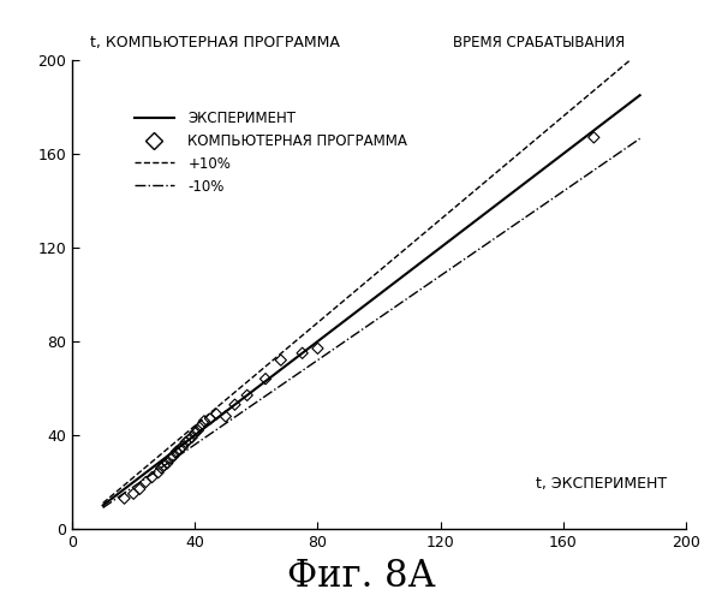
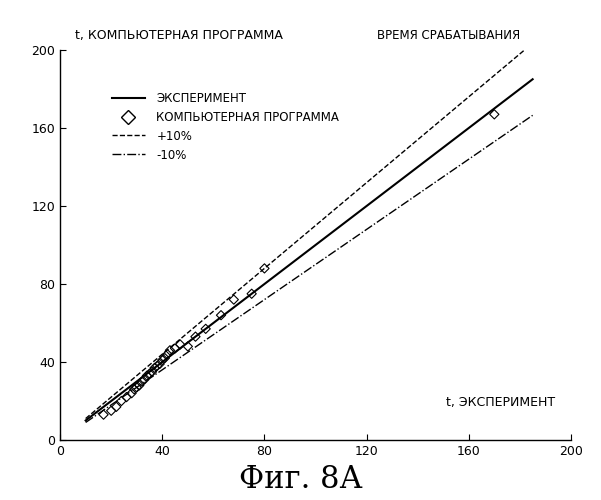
80: 77 -> 88
